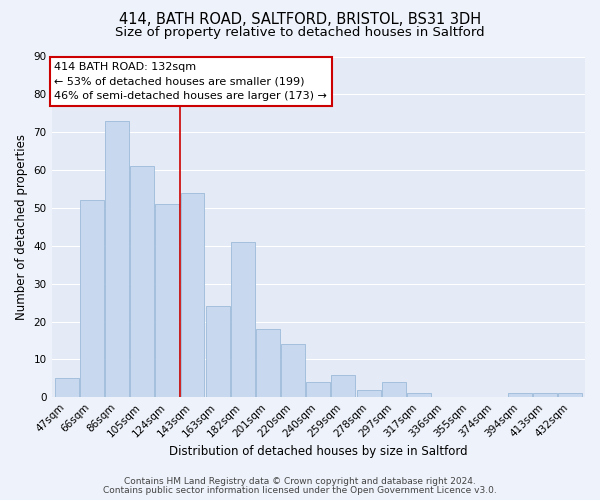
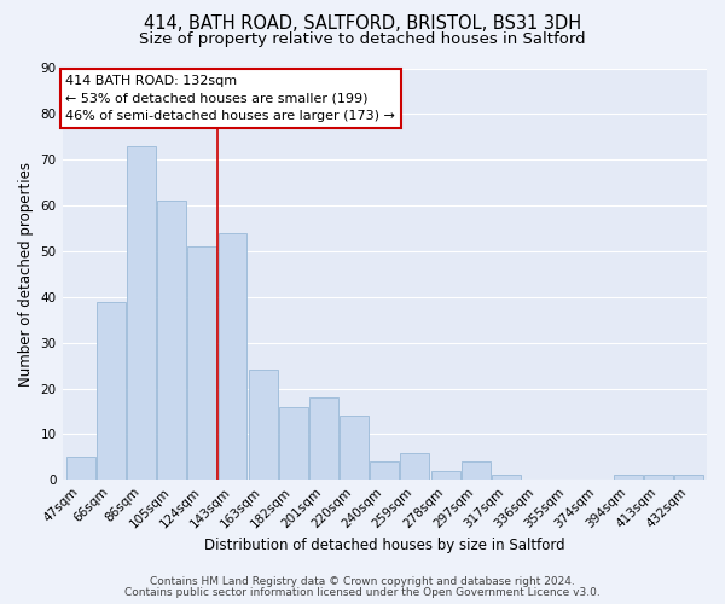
66sqm: 52 -> 39
182sqm: 41 -> 16
